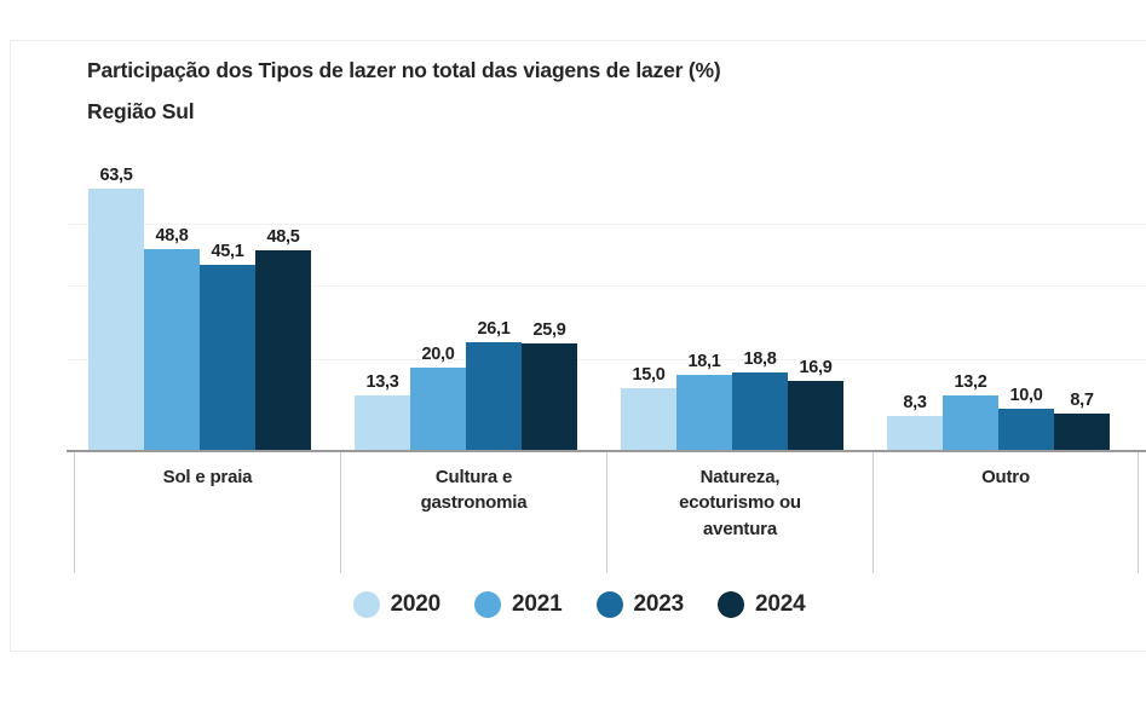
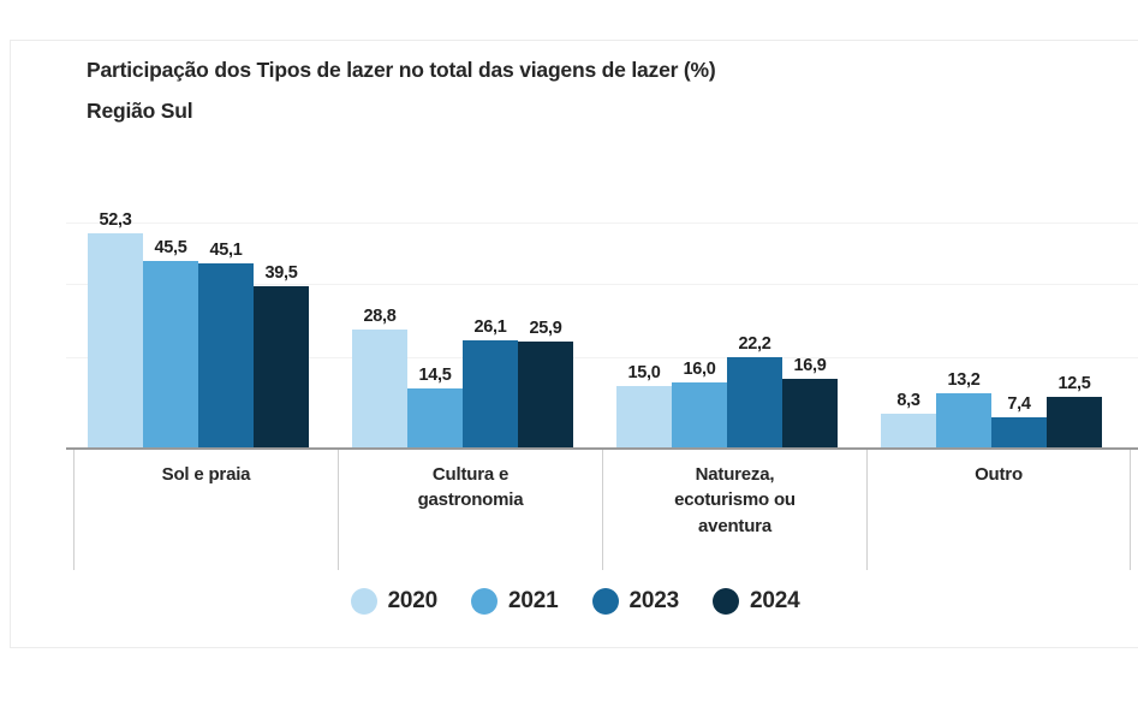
2020/Sol e praia: 63,5 -> 52,3
2021/Sol e praia: 48,8 -> 45,5
2024/Sol e praia: 48,5 -> 39,5
2020/Cultura e gastronomia: 13,3 -> 28,8
2021/Cultura e gastronomia: 20,0 -> 14,5
2021/Natureza, ecoturismo ou aventura: 18,1 -> 16,0
2023/Natureza, ecoturismo ou aventura: 18,8 -> 22,2
2023/Outro: 10,0 -> 7,4
2024/Outro: 8,7 -> 12,5
